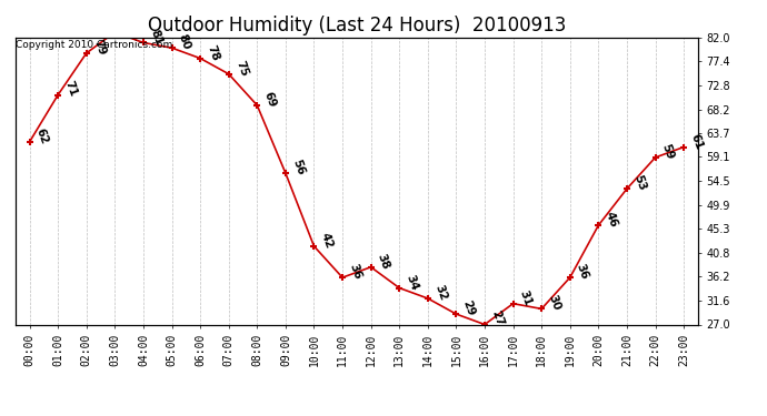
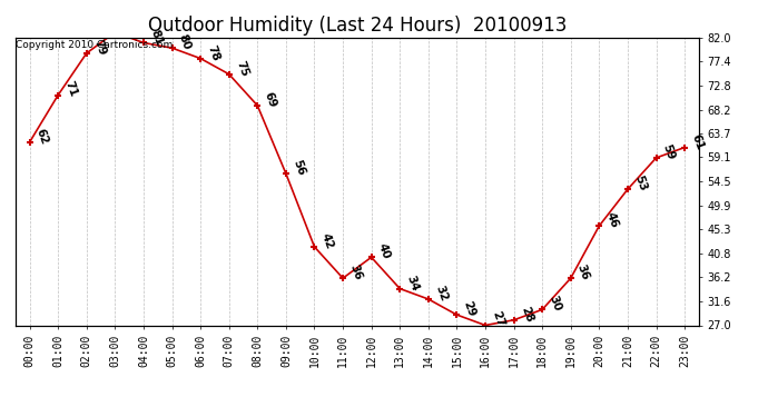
12:00: 38 -> 40
17:00: 31 -> 28
